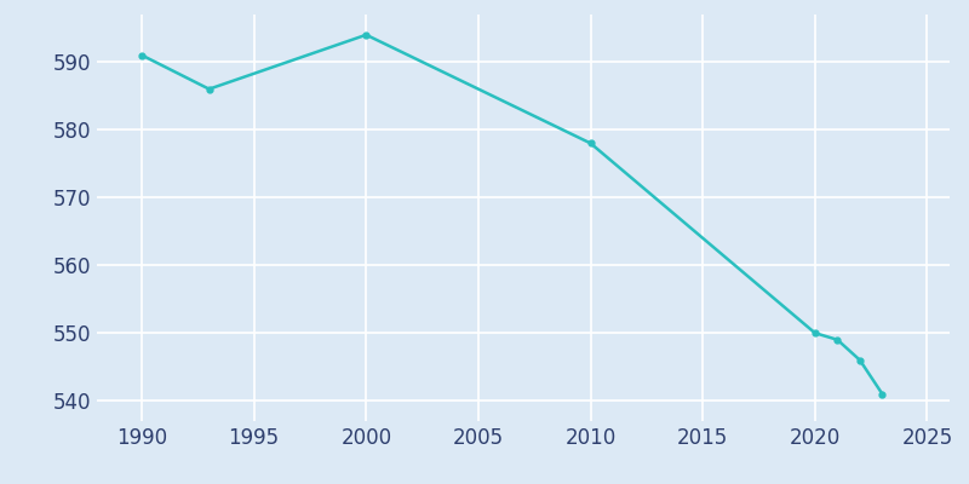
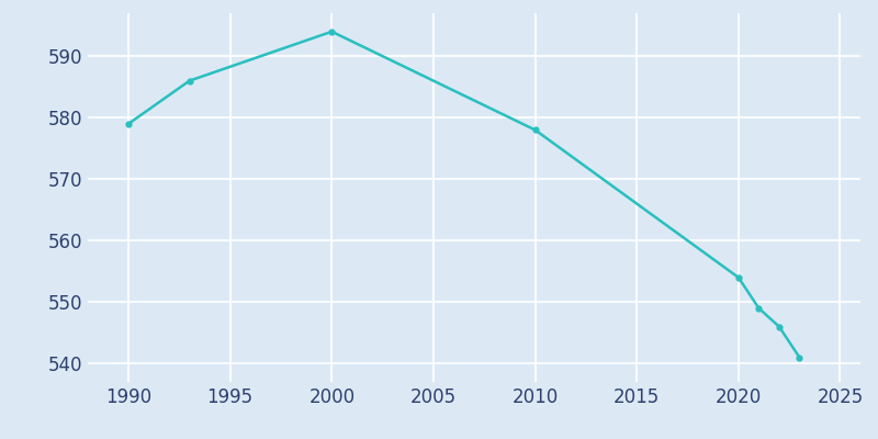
1990: 591 -> 579
2020: 550 -> 554
